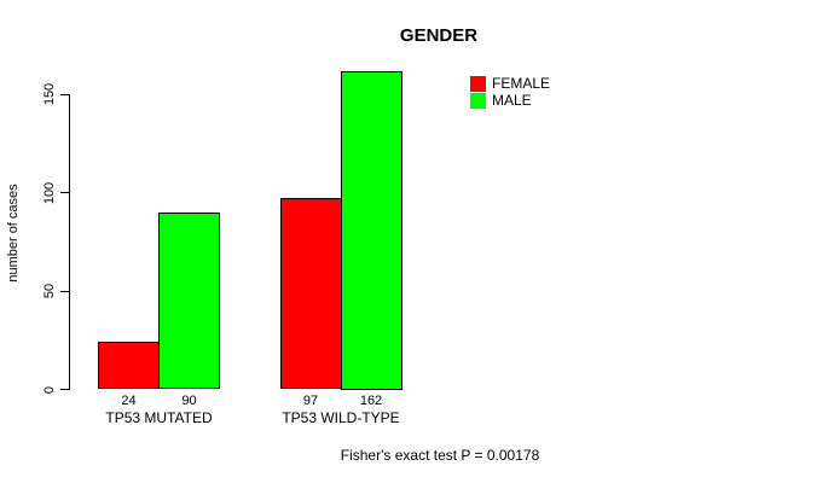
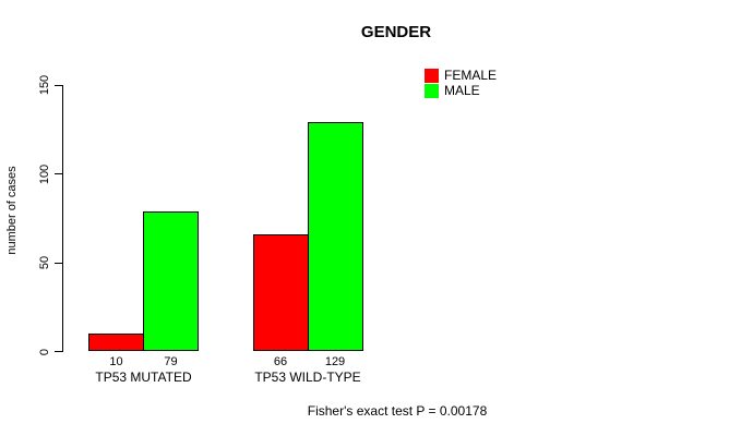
FEMALE/TP53 MUTATED: 24 -> 10
MALE/TP53 MUTATED: 90 -> 79
FEMALE/TP53 WILD-TYPE: 97 -> 66
MALE/TP53 WILD-TYPE: 162 -> 129
